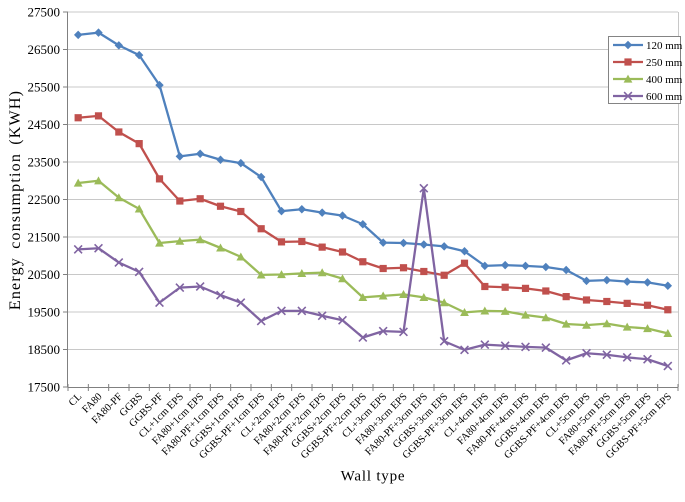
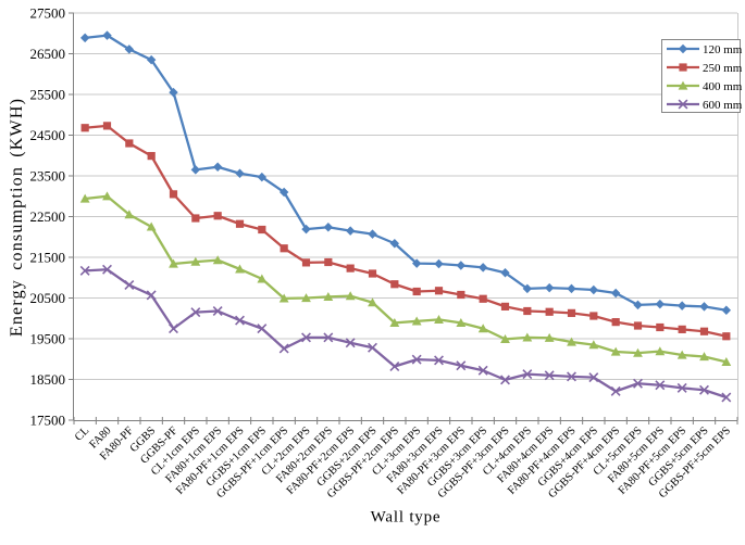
600 mm/FA80-PF+3cm EPS: 22800 -> 18800
250 mm/GGBS-PF+3cm EPS: 20800 -> 20300
